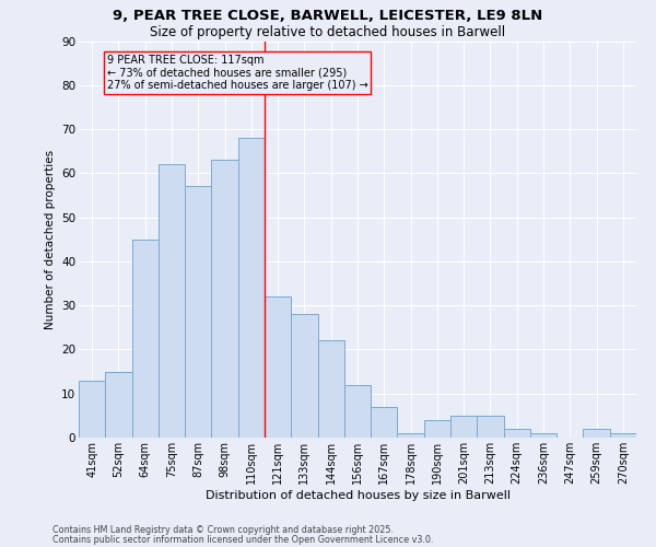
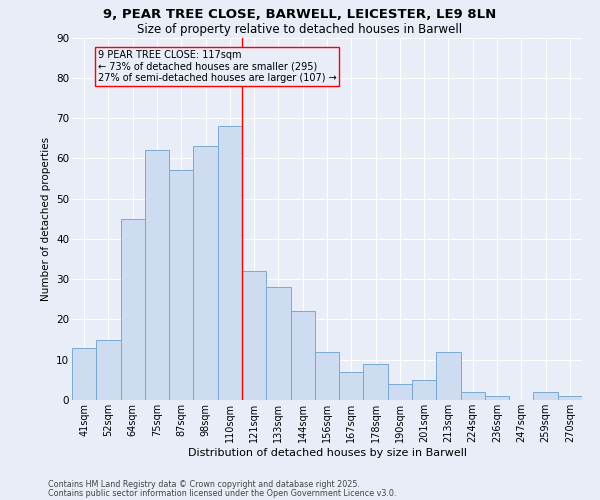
178sqm: 1 -> 9
213sqm: 5 -> 12
